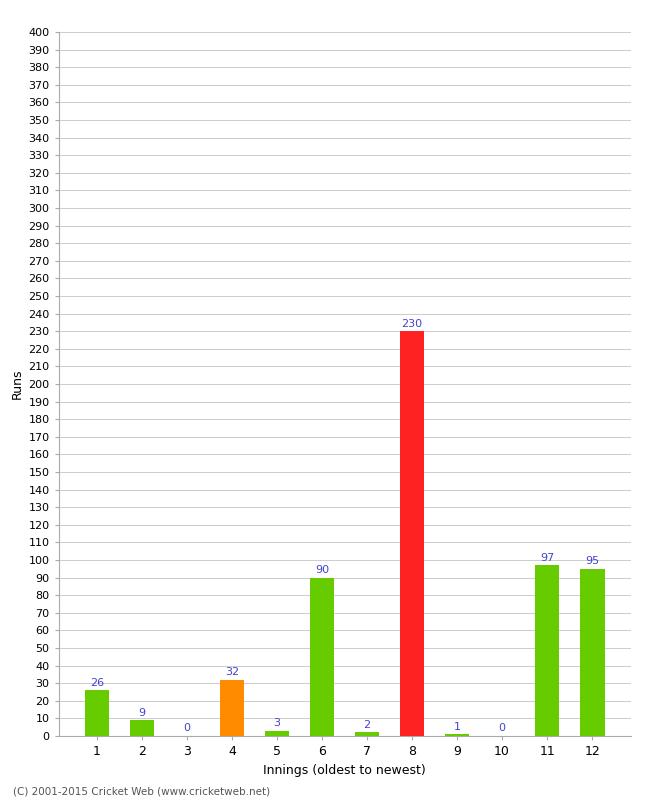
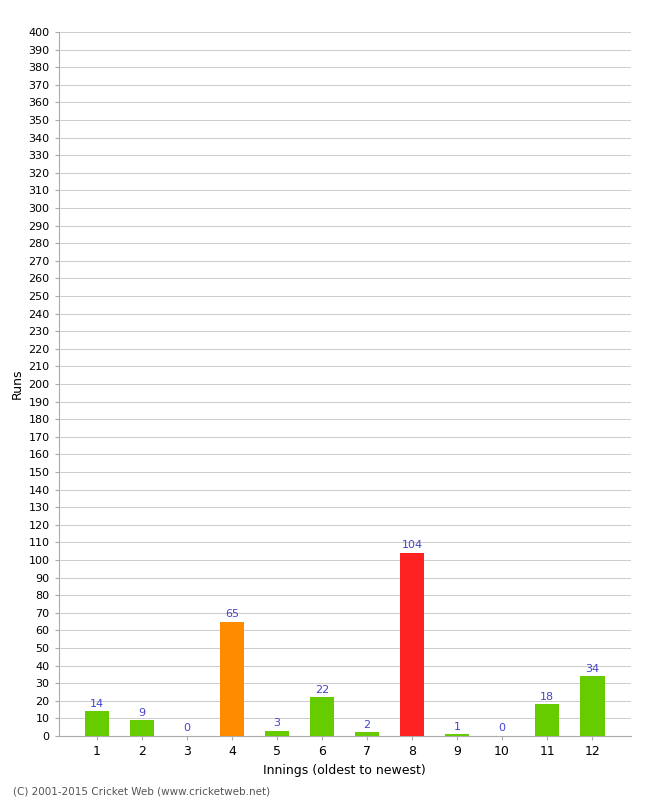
1: 26 -> 14
4: 32 -> 65
6: 90 -> 22
8: 230 -> 104
11: 97 -> 18
12: 95 -> 34
